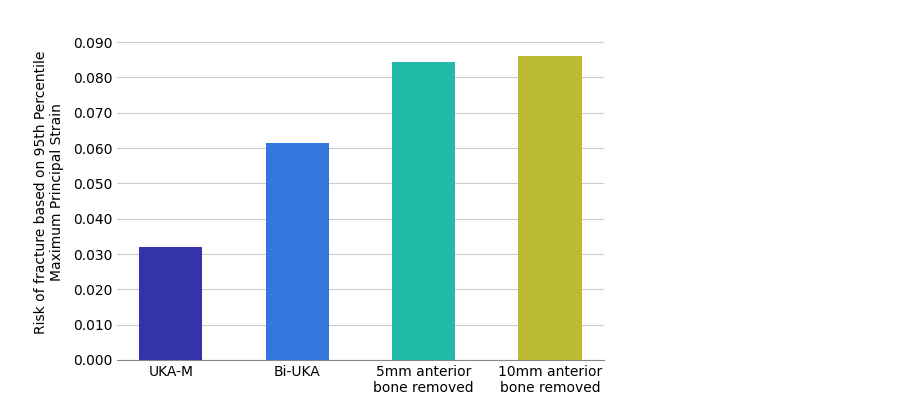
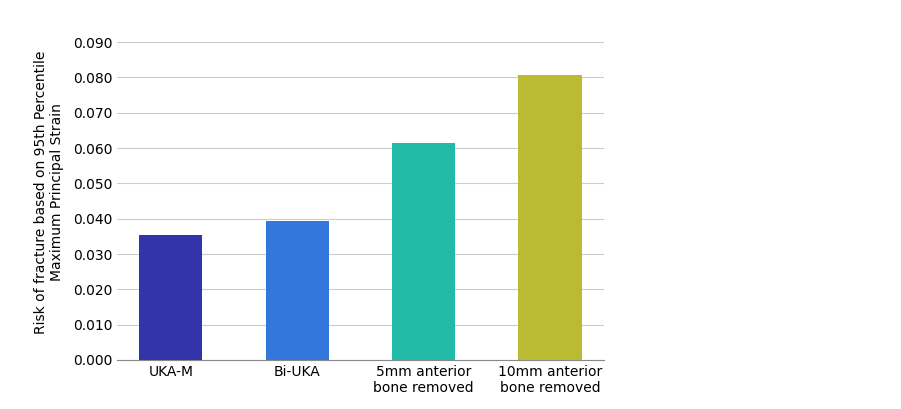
UKA-M: 0.0320 -> 0.0355
Bi-UKA: 0.0615 -> 0.0394
5mm anterior bone removed: 0.0845 -> 0.0615
10mm anterior bone removed: 0.0860 -> 0.0808
